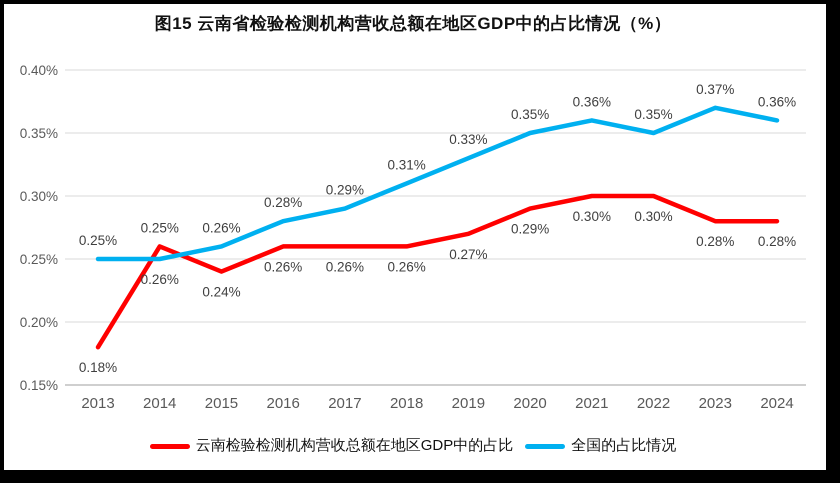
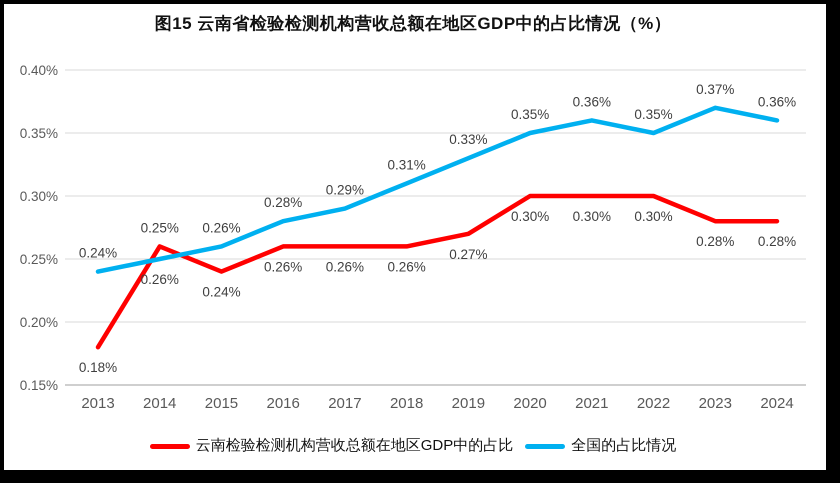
全国的占比情况/2013: 0.25% -> 0.24%
云南检验检测机构营收总额在地区GDP中的占比/2020: 0.29% -> 0.30%
